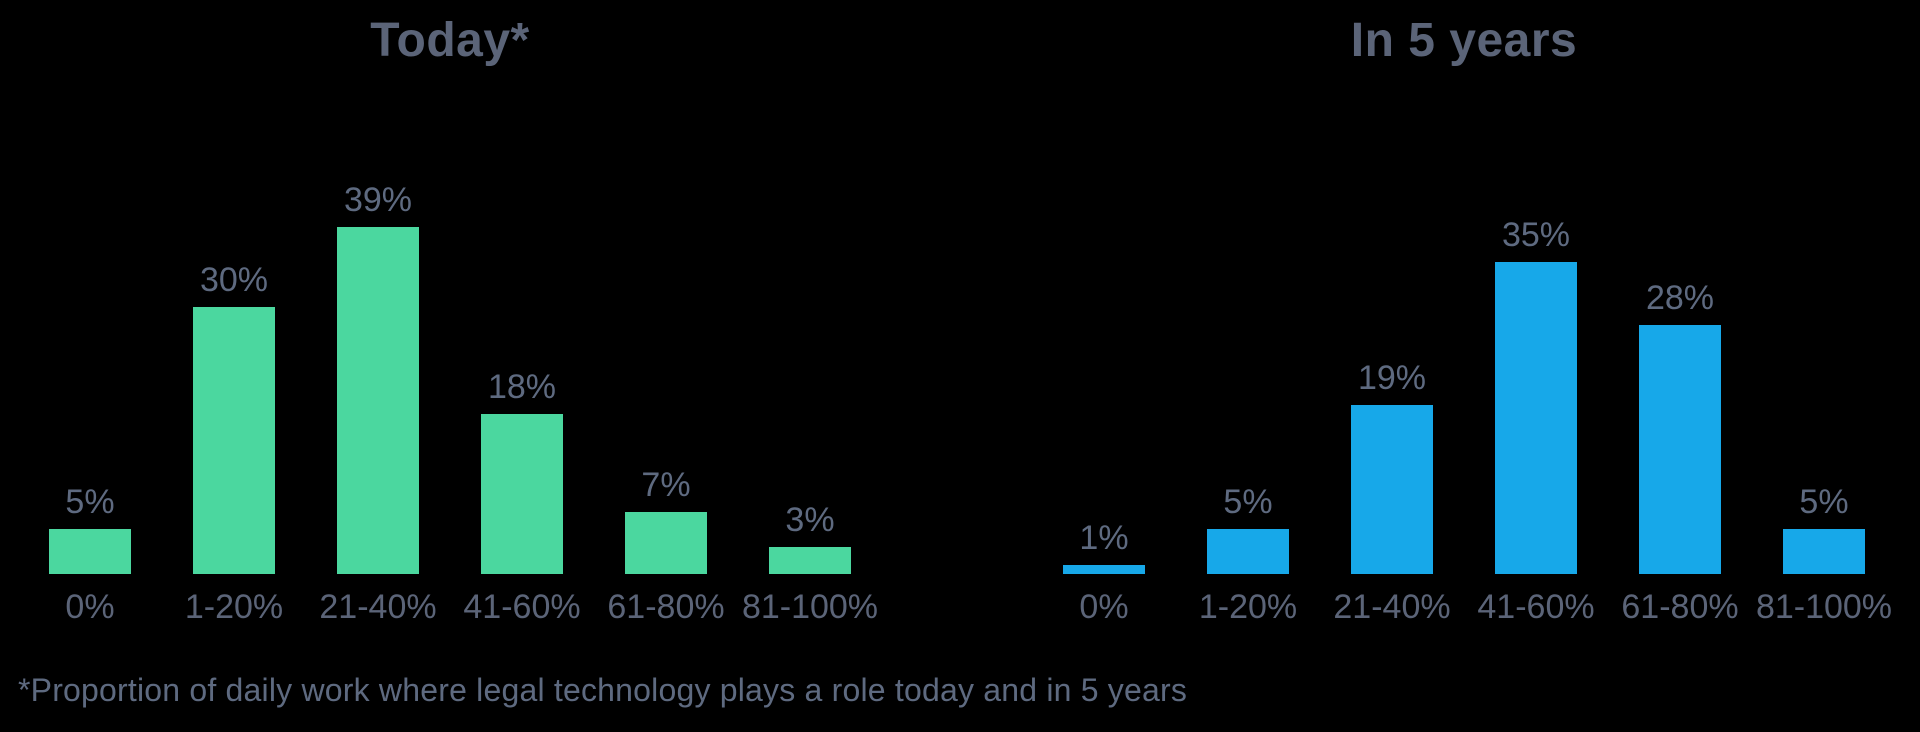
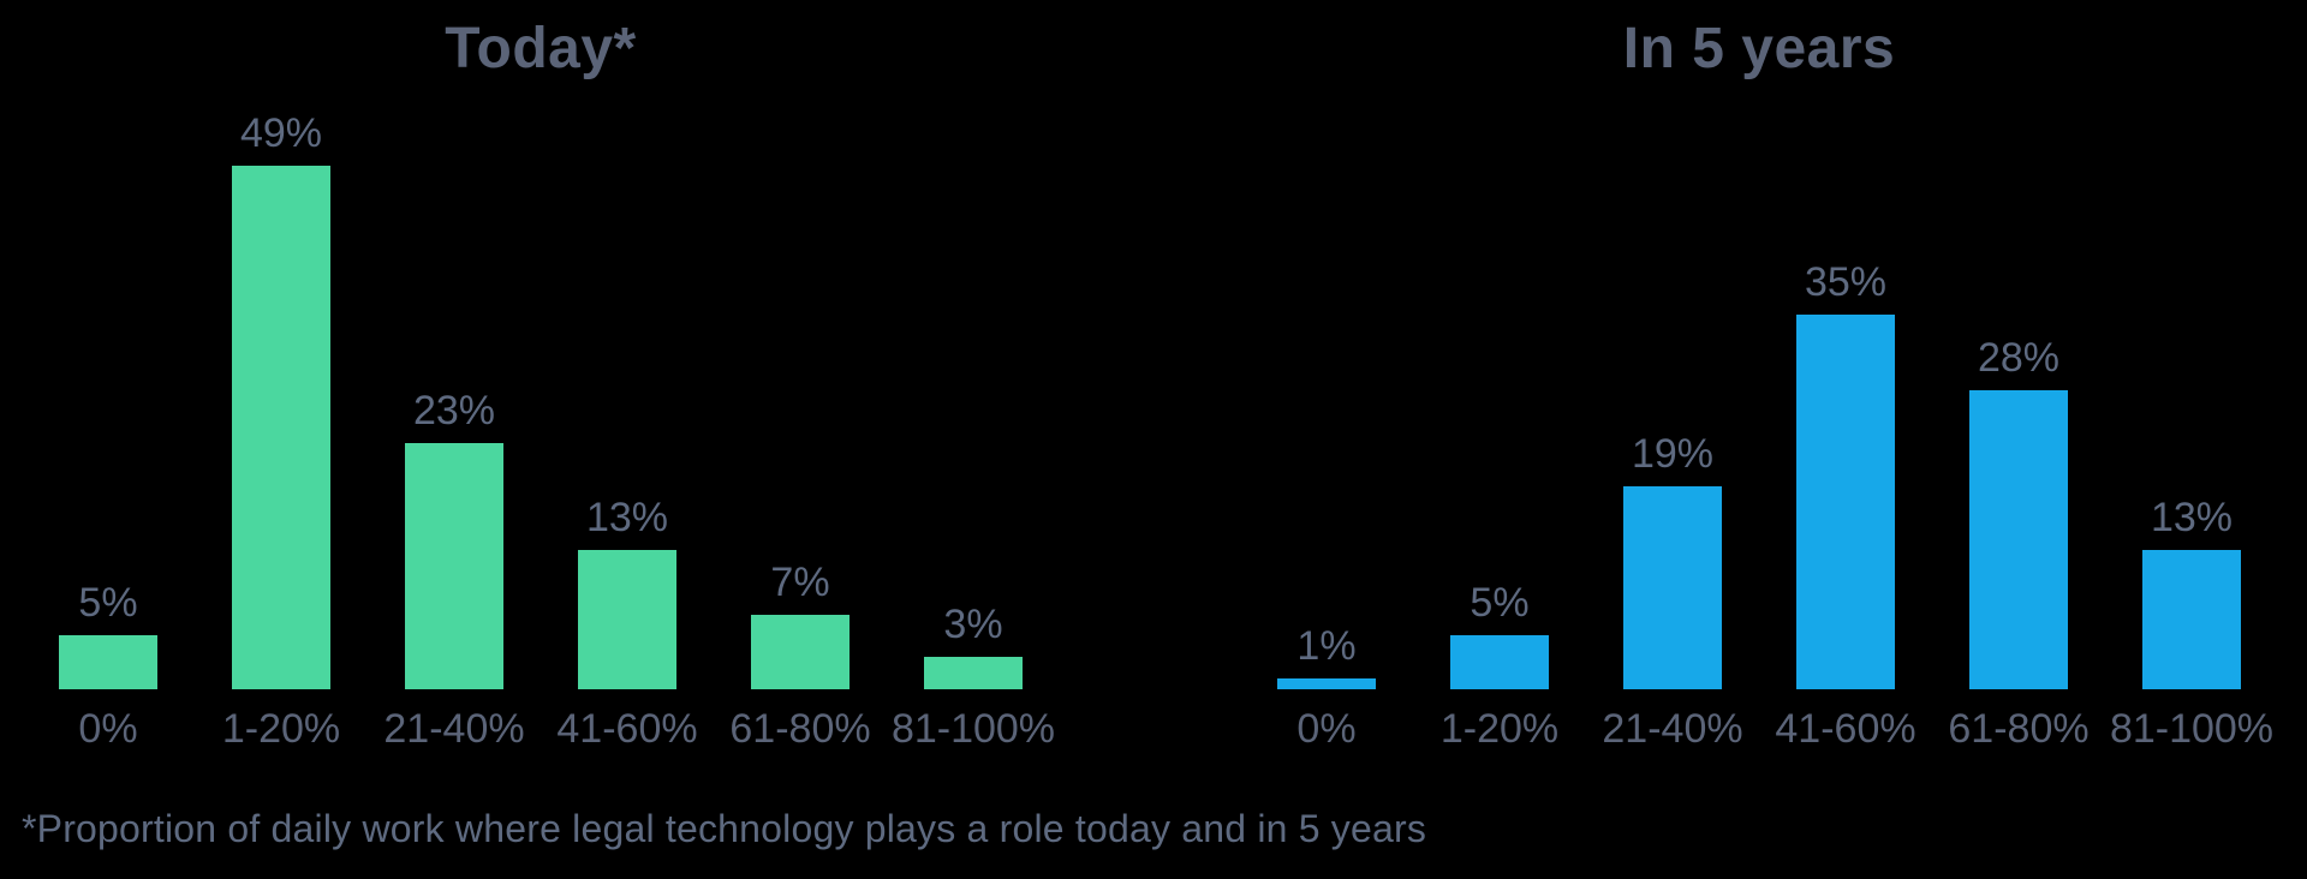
Today*/1-20%: 30% -> 49%
Today*/21-40%: 39% -> 23%
Today*/41-60%: 18% -> 13%
In 5 years/81-100%: 5% -> 13%
